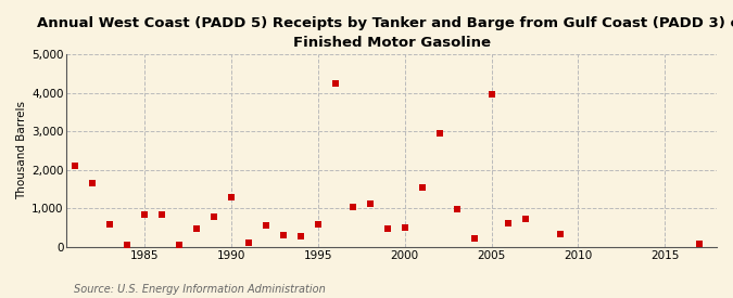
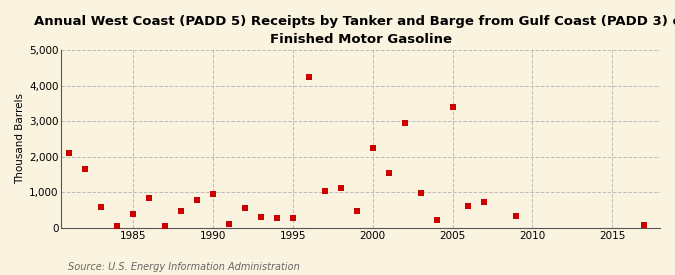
1985: 850 -> 390
1990: 1,300 -> 950
1995: 600 -> 270
2000: 500 -> 2,250
2005: 3,950 -> 3,400
